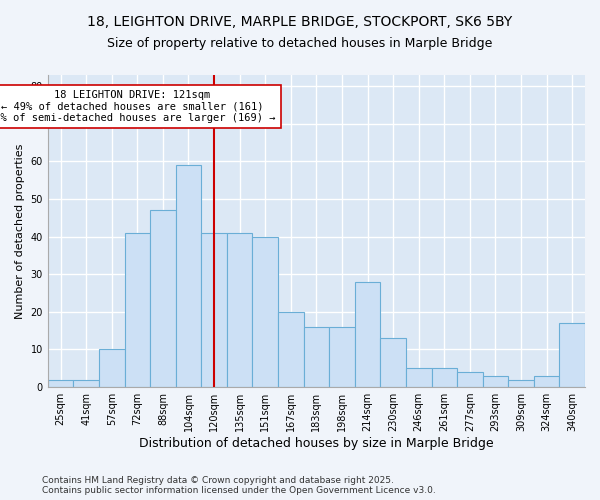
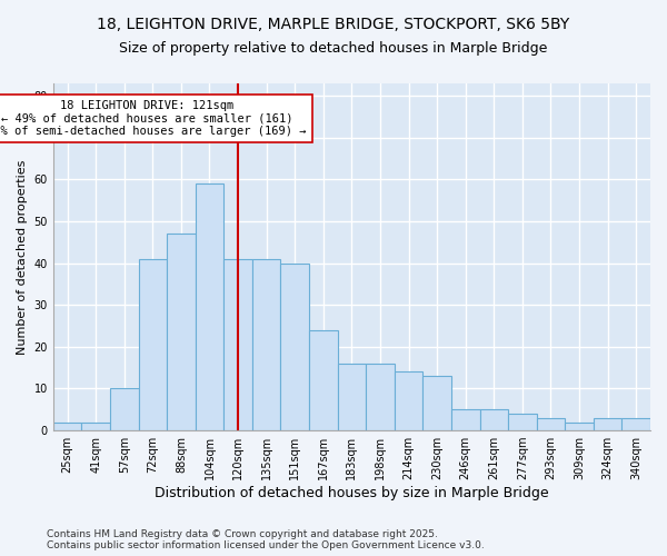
167sqm: 20 -> 24
214sqm: 28 -> 14
340sqm: 17 -> 3
